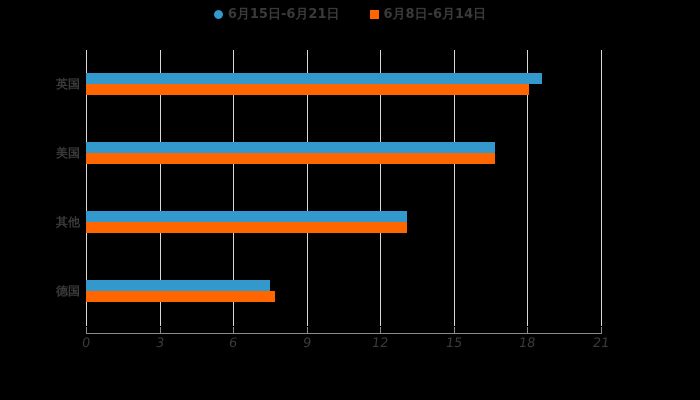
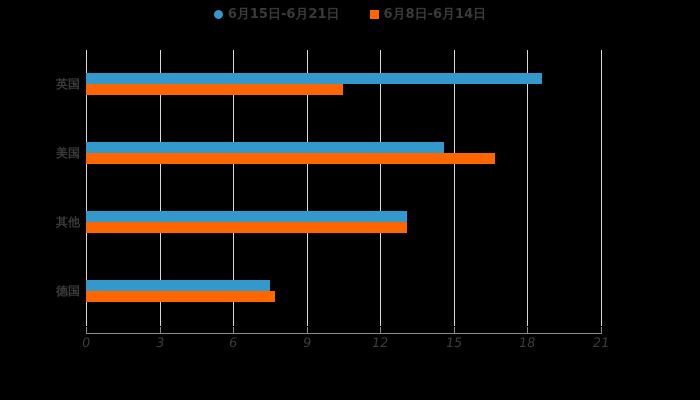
6月8日-6月14日/英国: 18.1 -> 10.5
6月15日-6月21日/美国: 16.7 -> 14.6
